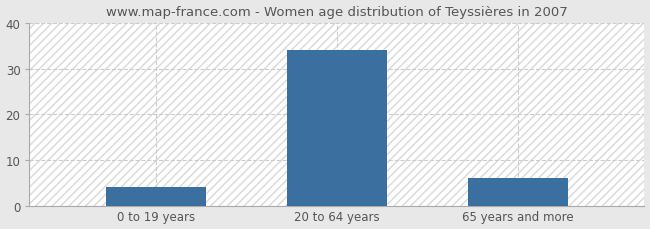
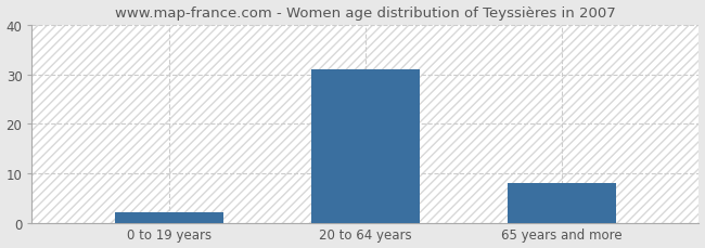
0 to 19 years: 4 -> 2
20 to 64 years: 34 -> 31
65 years and more: 6 -> 8
